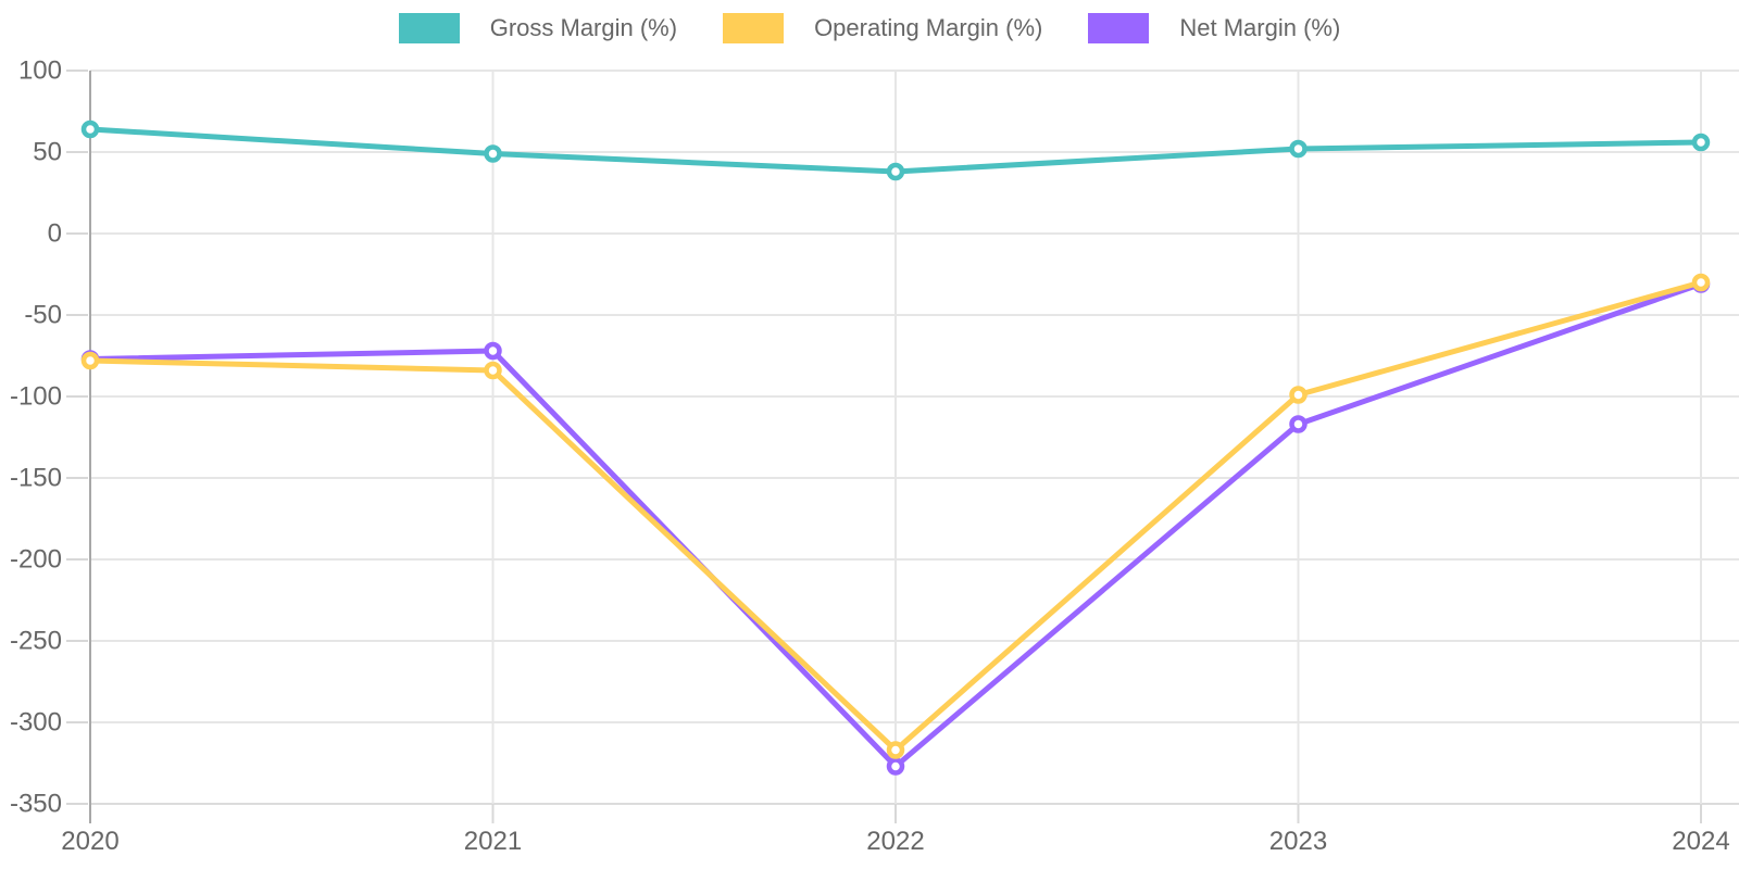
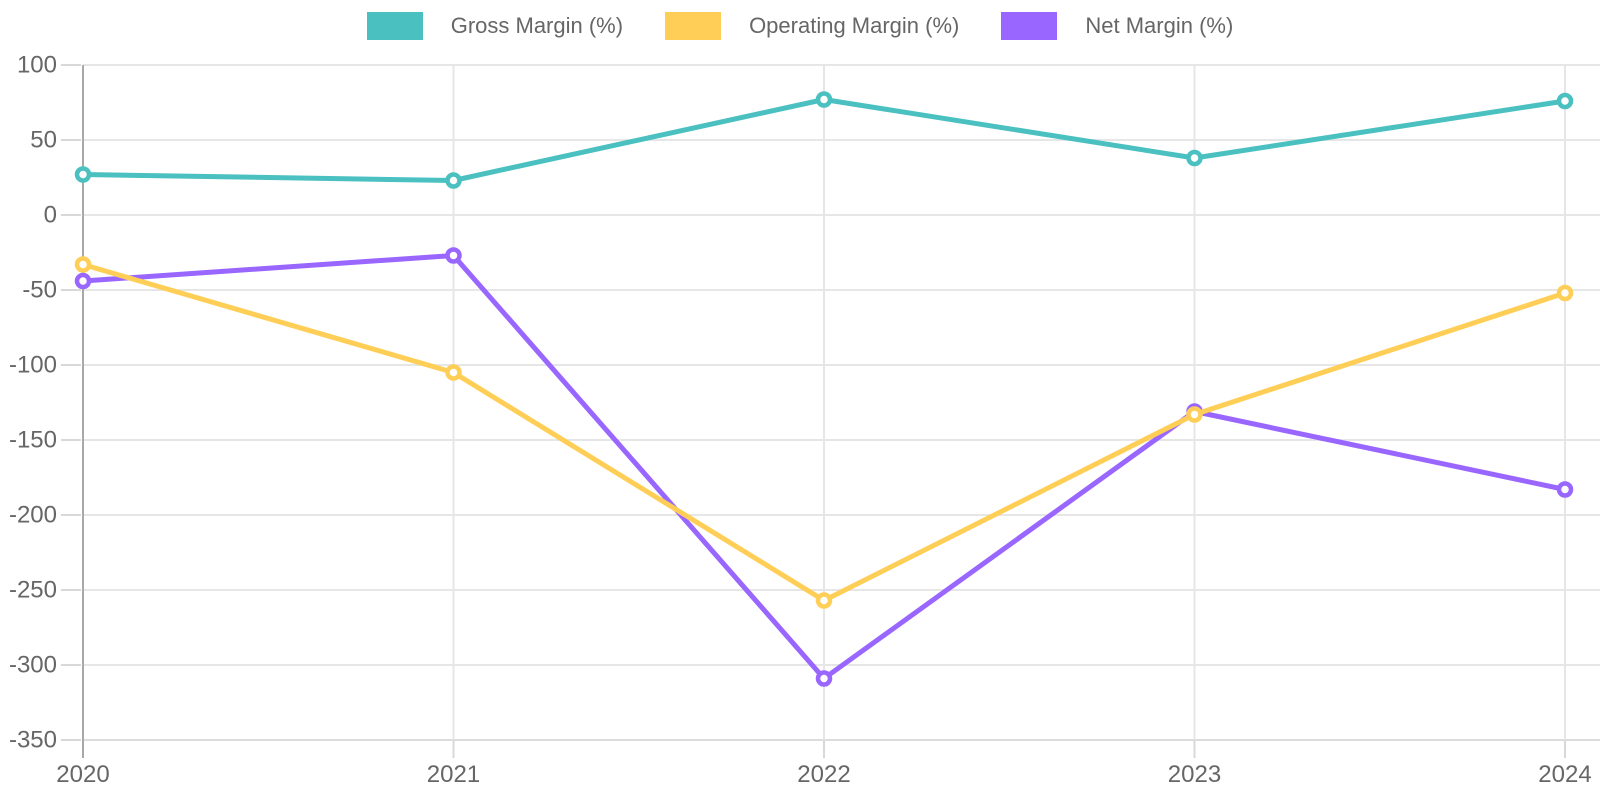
Gross Margin (%)/2020: 64 -> 27
Operating Margin (%)/2020: -78 -> -33
Net Margin (%)/2020: -77 -> -44
Gross Margin (%)/2021: 49 -> 23
Operating Margin (%)/2021: -84 -> -105
Net Margin (%)/2021: -72 -> -27
Gross Margin (%)/2022: 38 -> 77
Operating Margin (%)/2022: -317 -> -257
Net Margin (%)/2022: -327 -> -309
Gross Margin (%)/2023: 52 -> 38
Operating Margin (%)/2023: -99 -> -133
Net Margin (%)/2023: -117 -> -131
Gross Margin (%)/2024: 56 -> 76
Operating Margin (%)/2024: -30 -> -52
Net Margin (%)/2024: -31 -> -183
